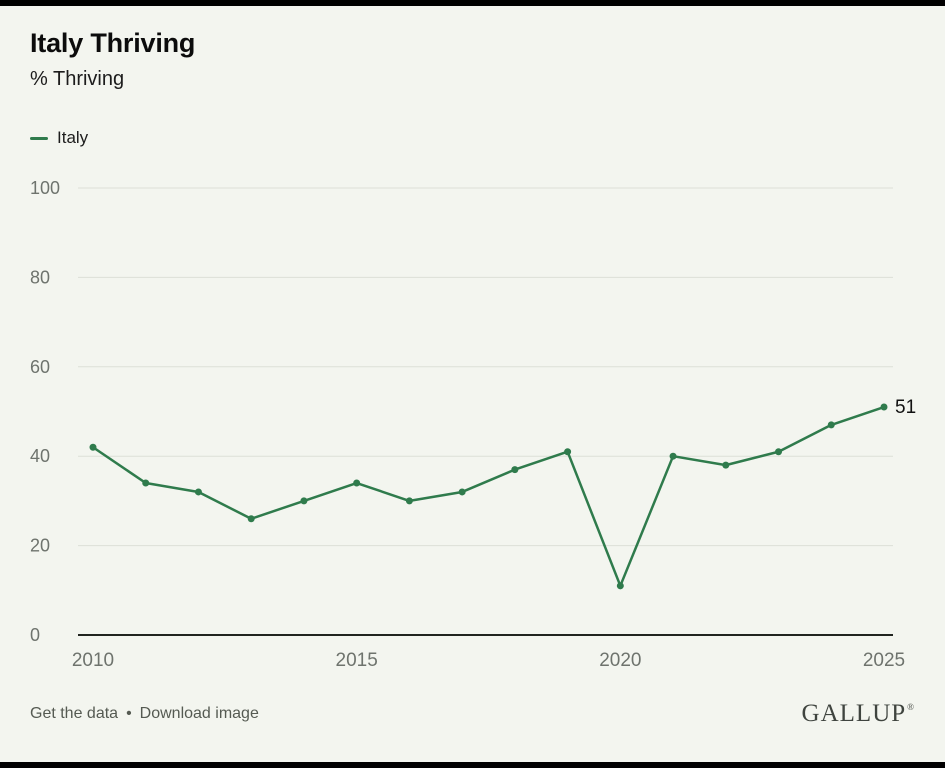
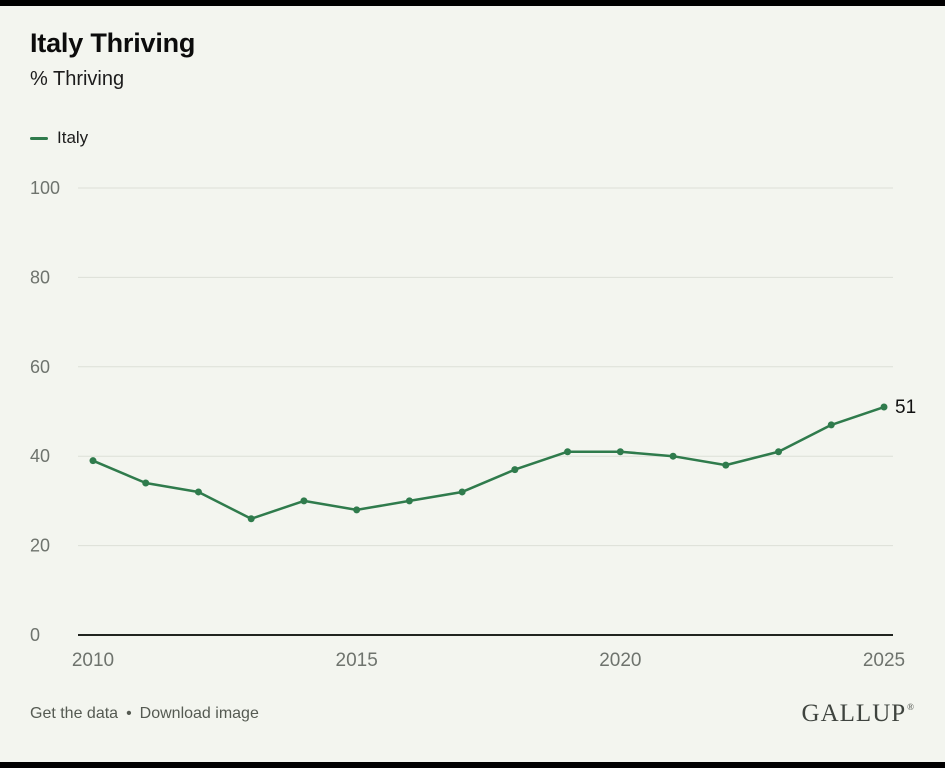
2010: 42 -> 39
2015: 34 -> 28
2020: 11 -> 41
